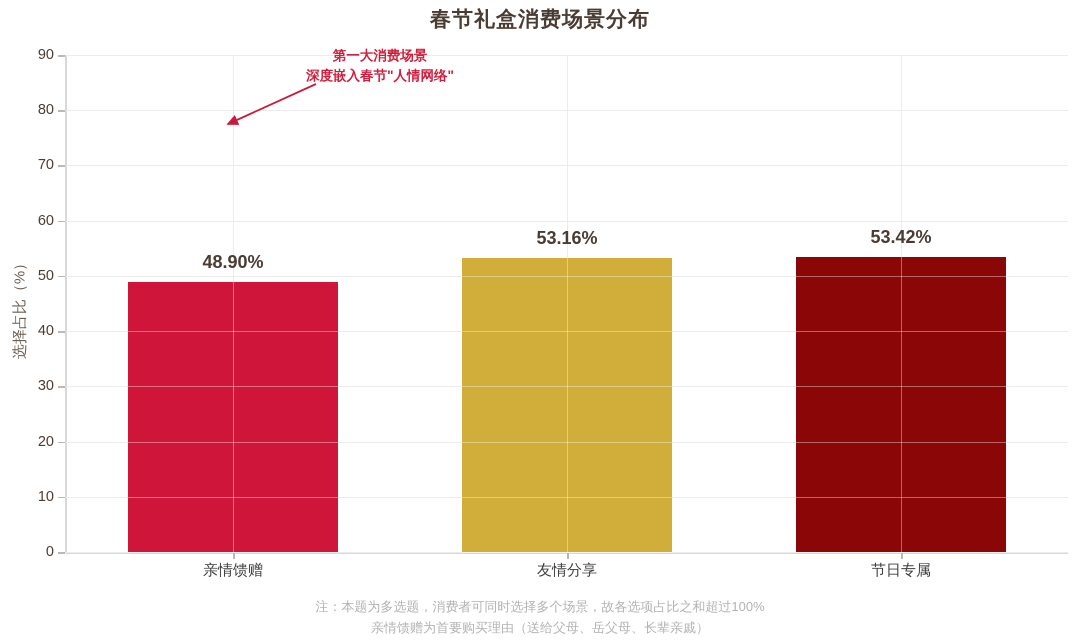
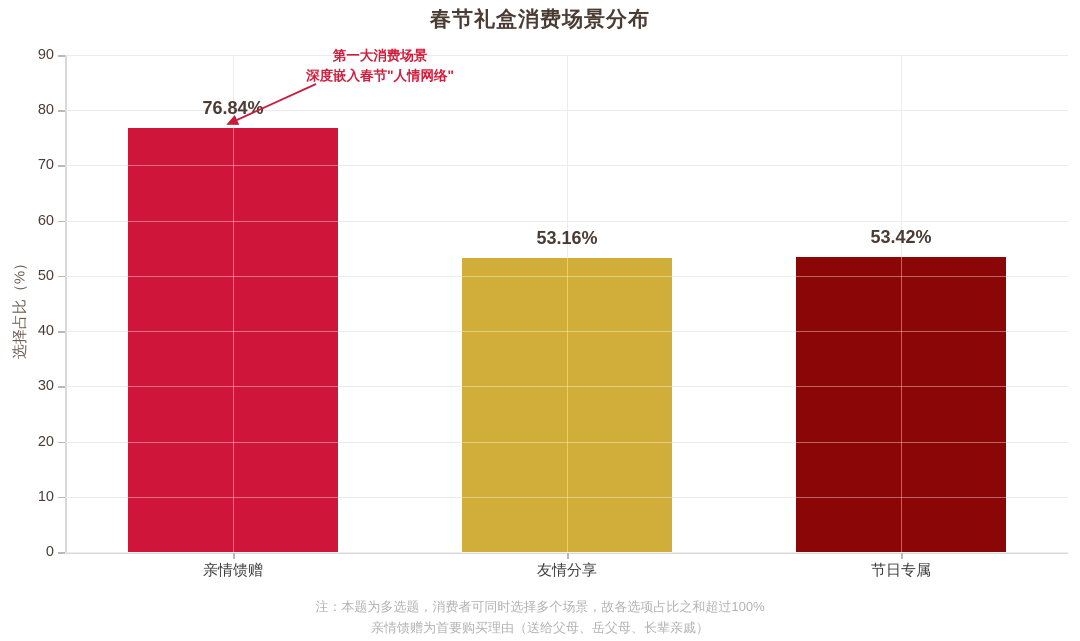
亲情馈赠: 48.90% -> 76.84%
